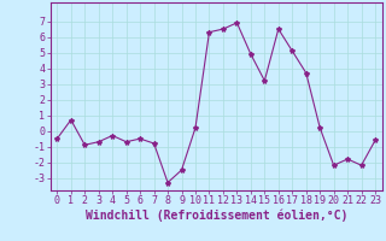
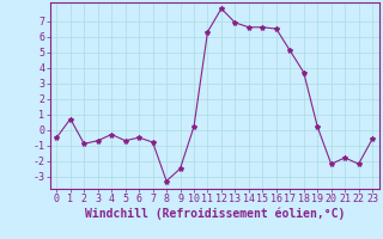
12: 6.5 -> 7.8
14: 4.9 -> 6.6
15: 3.2 -> 6.6
